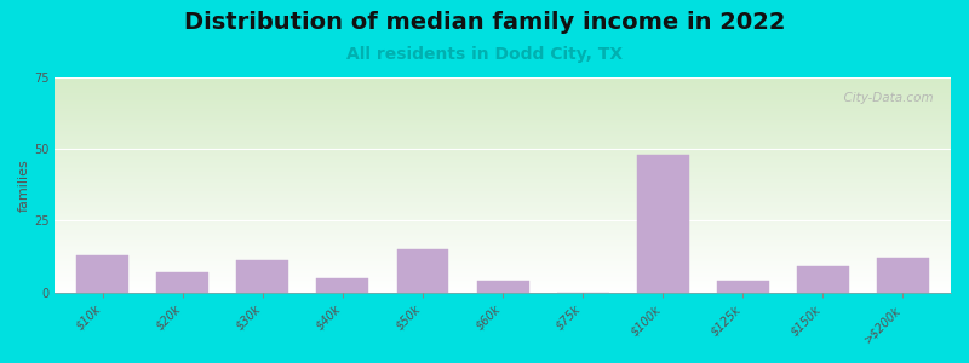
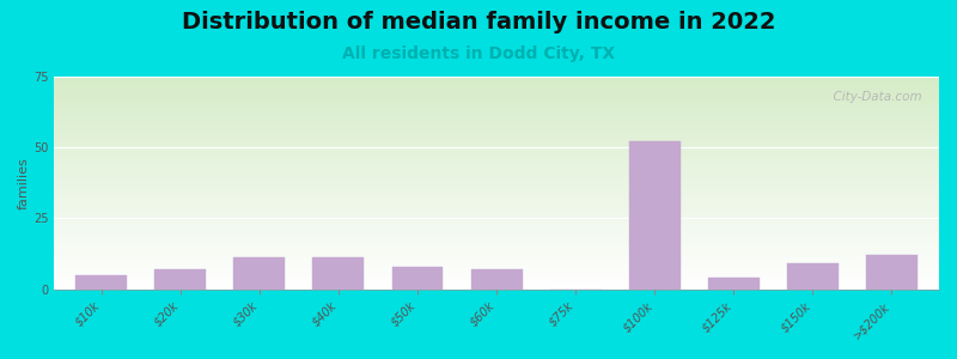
$10k: 13 -> 5
$40k: 5 -> 11
$50k: 15 -> 8
$60k: 4 -> 7
$100k: 48 -> 52
